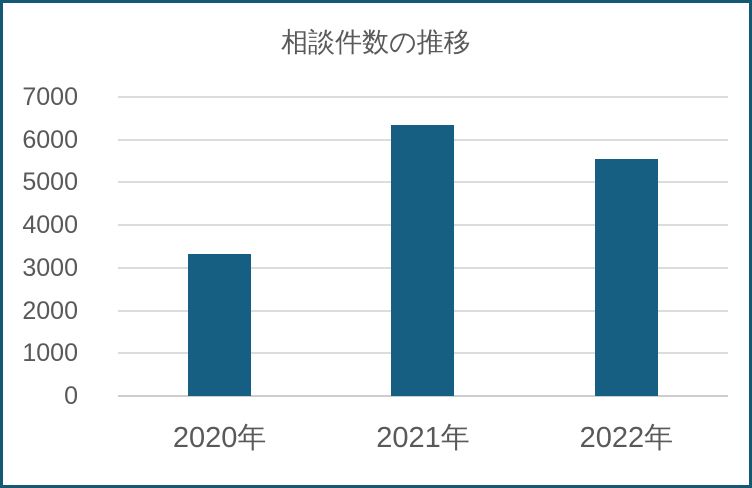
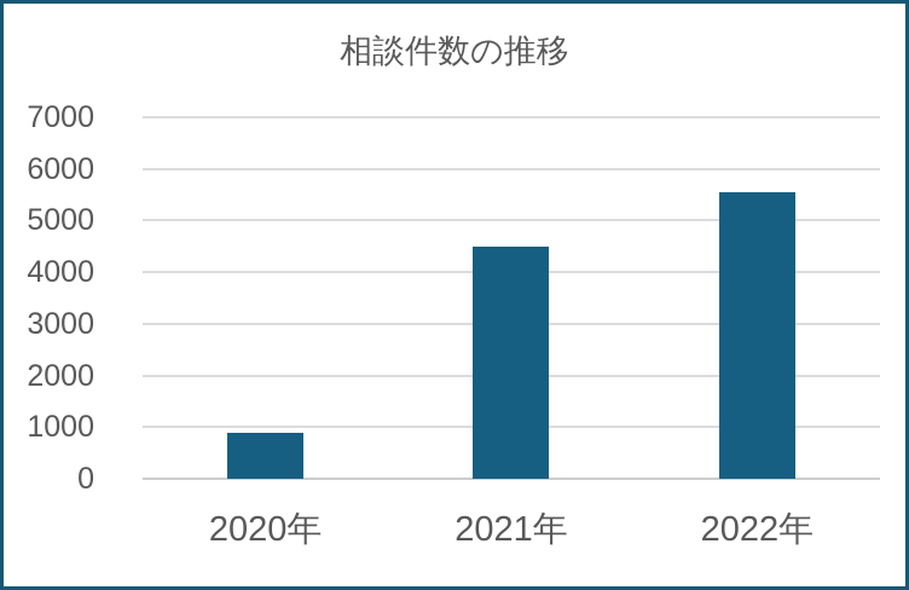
2020年: 3300 -> 900
2021年: 6400 -> 4500
